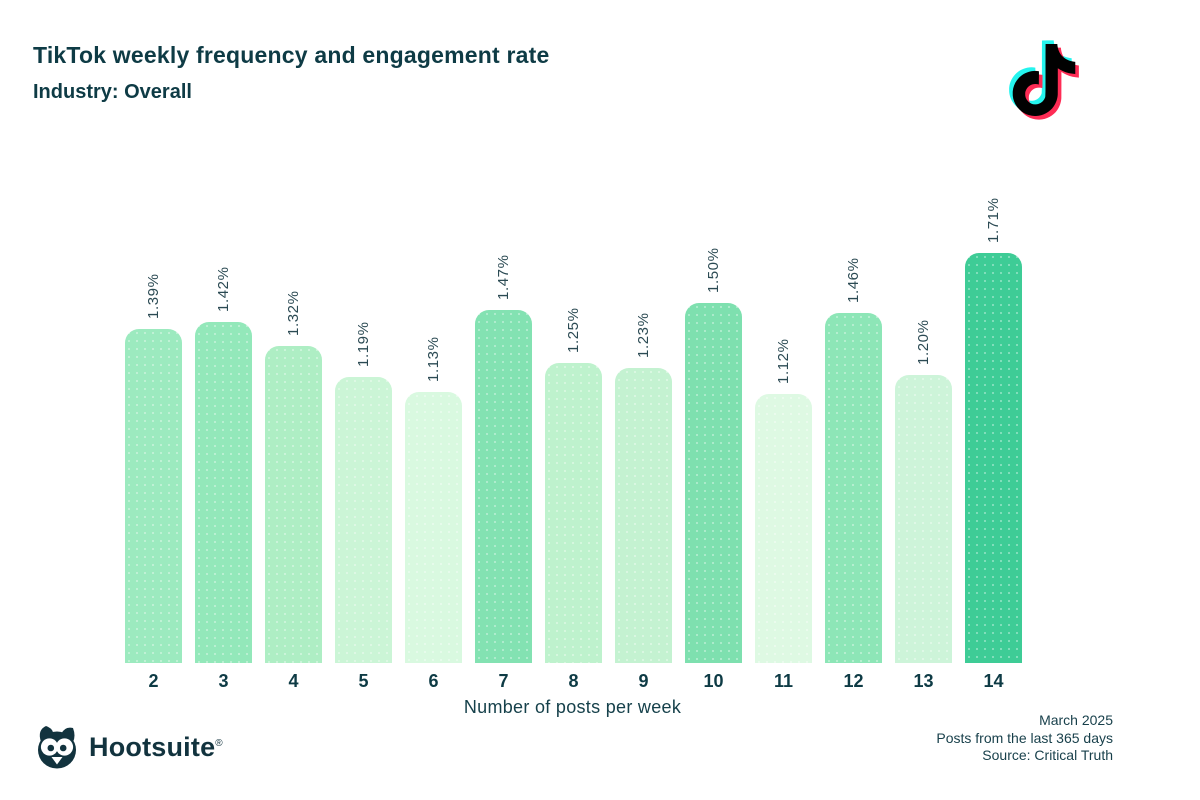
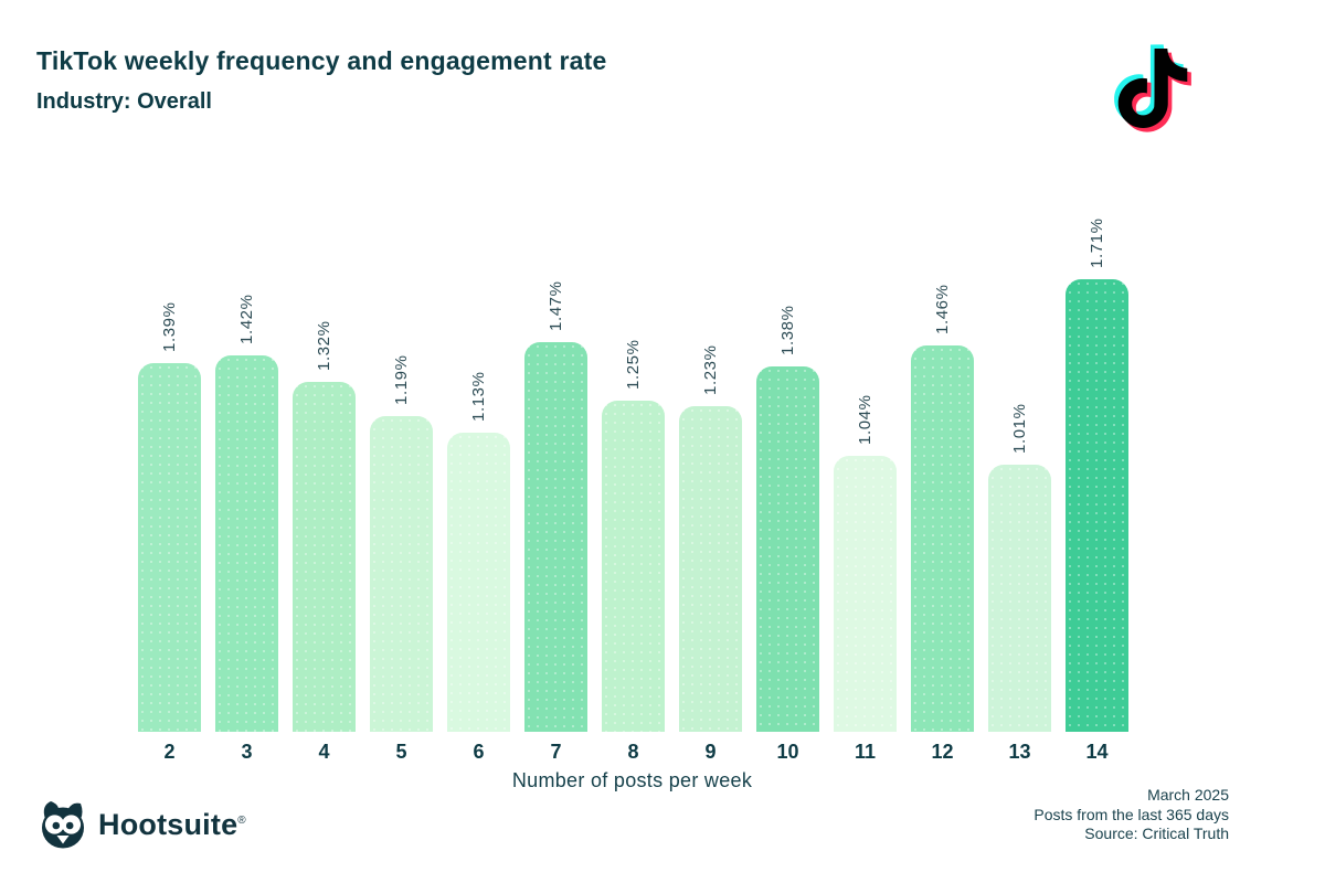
10: 1.50% -> 1.38%
11: 1.12% -> 1.04%
13: 1.20% -> 1.01%
